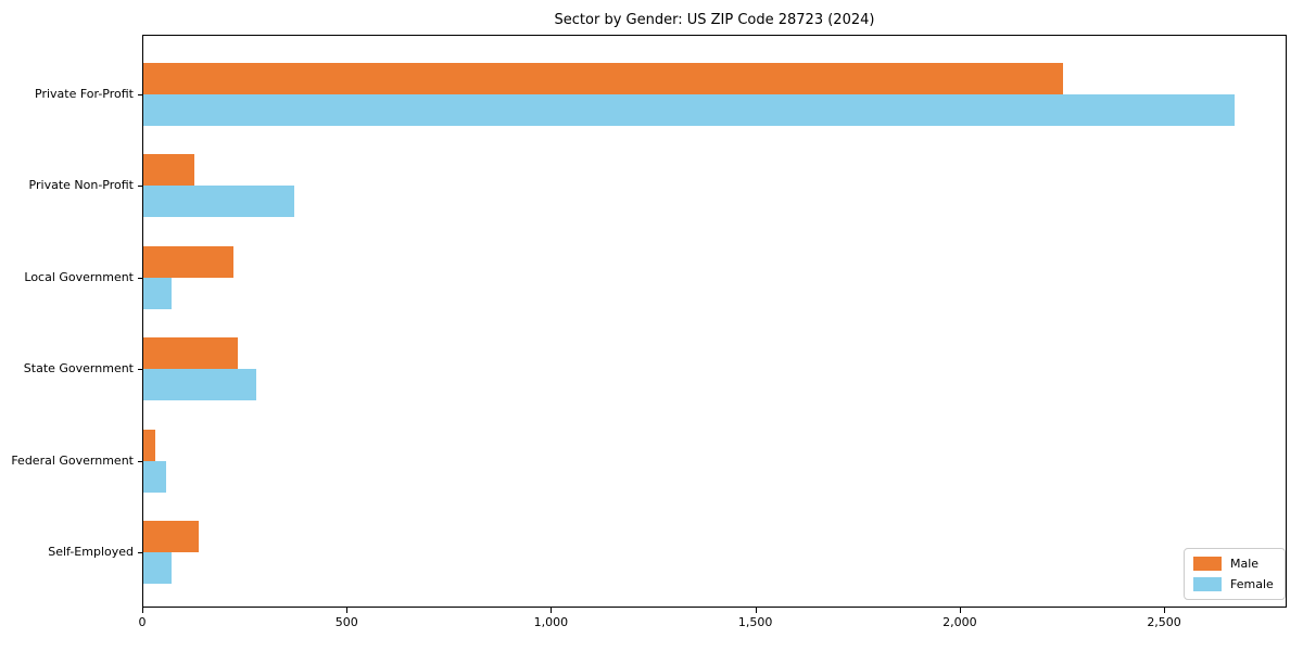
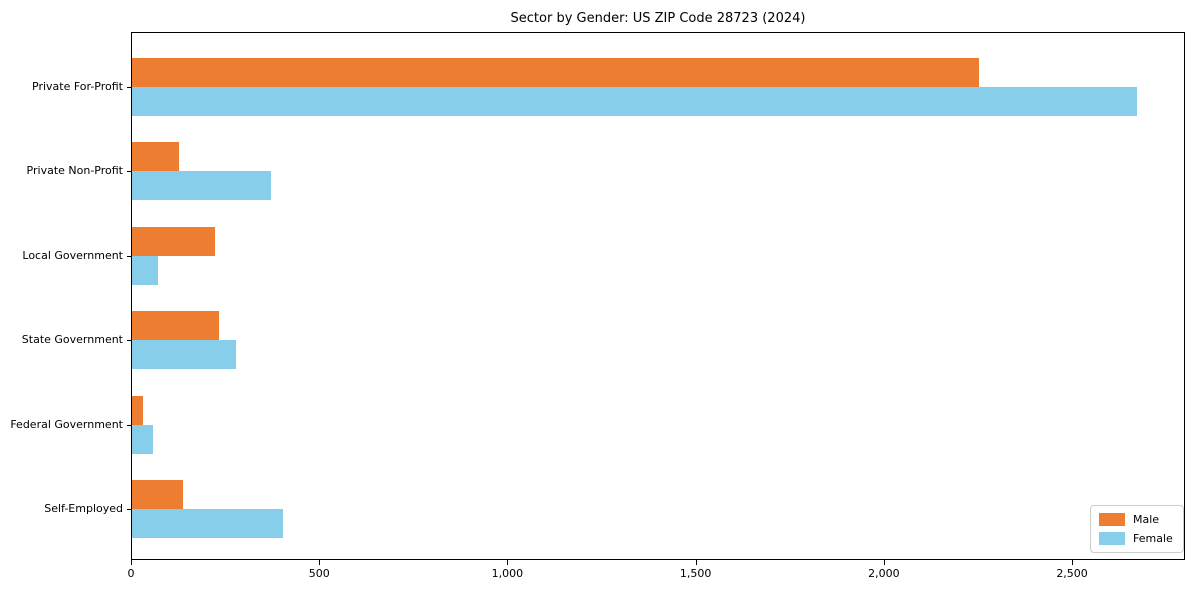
Female/Self-Employed: 70 -> 400
